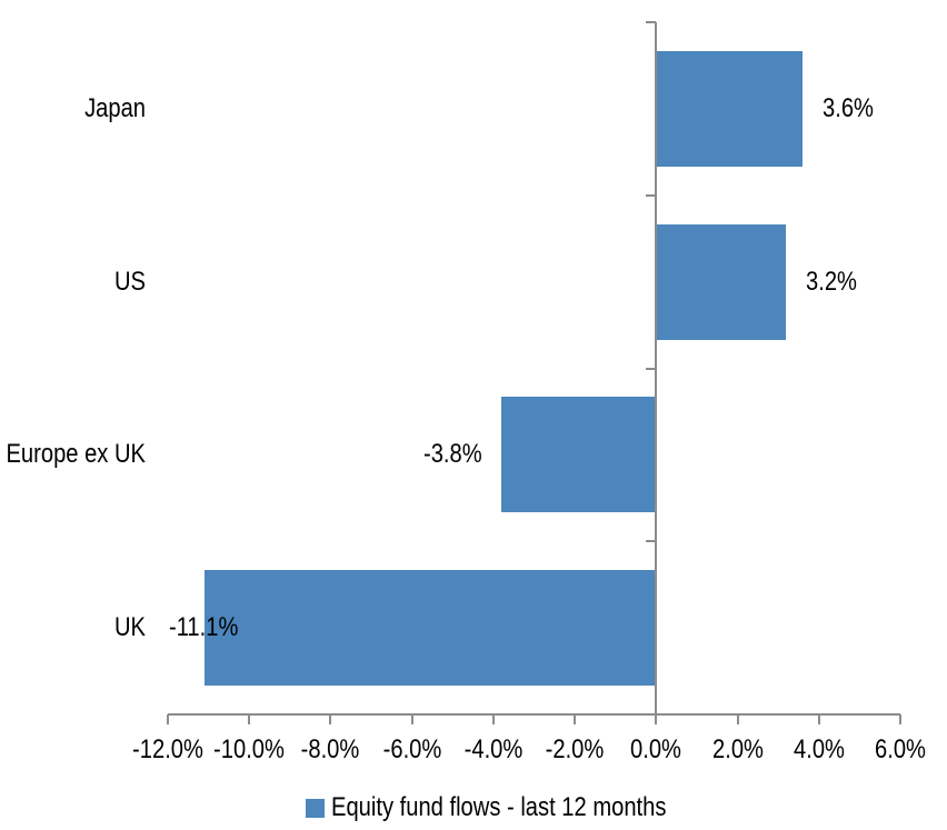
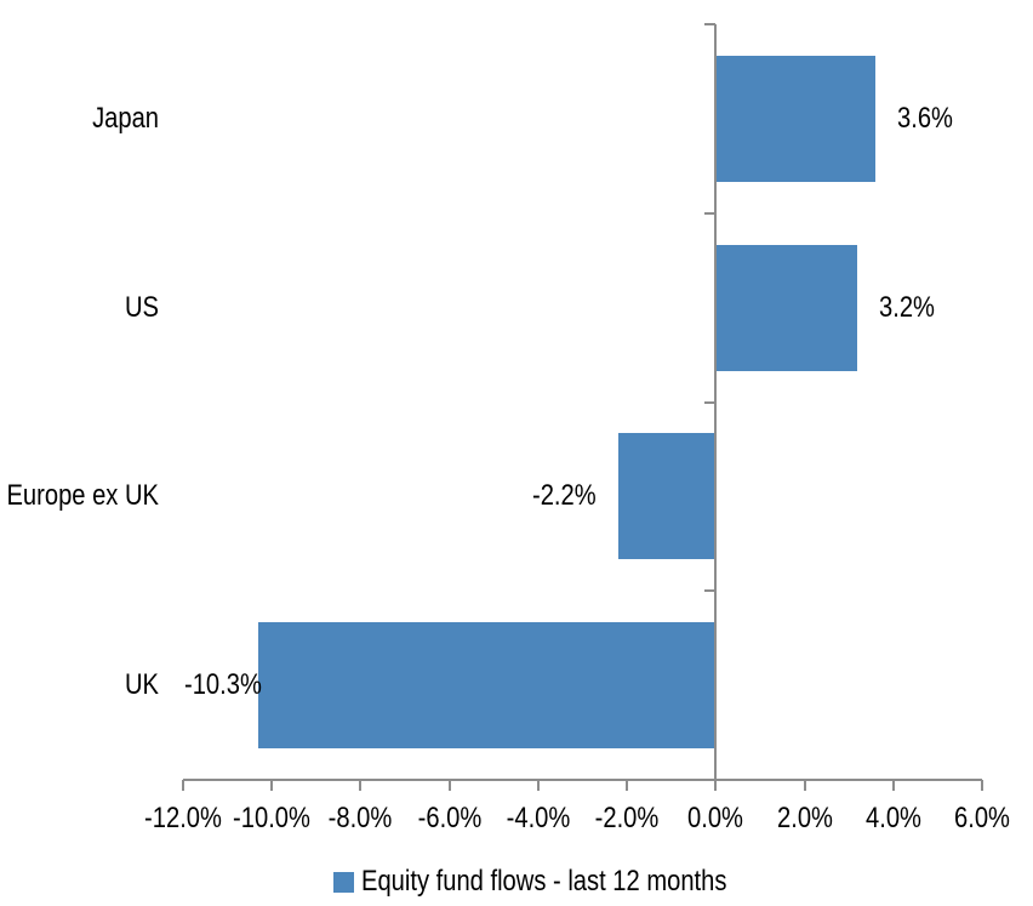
Europe ex UK: -3.8% -> -2.2%
UK: -11.1% -> -10.3%
